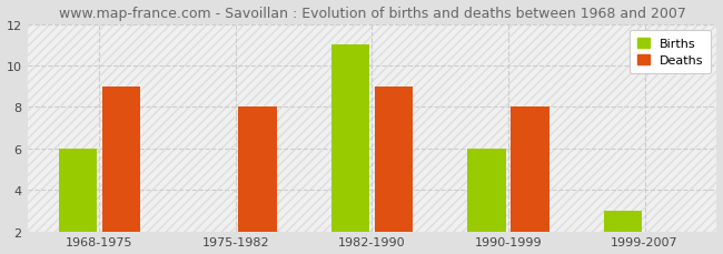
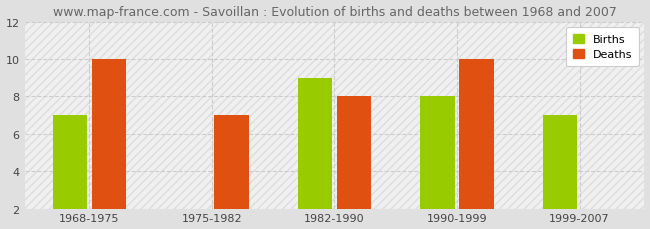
Births/1968-1975: 6 -> 7
Deaths/1968-1975: 9 -> 10
Deaths/1975-1982: 8 -> 7
Births/1982-1990: 11 -> 9
Deaths/1982-1990: 9 -> 8
Births/1990-1999: 6 -> 8
Deaths/1990-1999: 8 -> 10
Births/1999-2007: 3 -> 7
